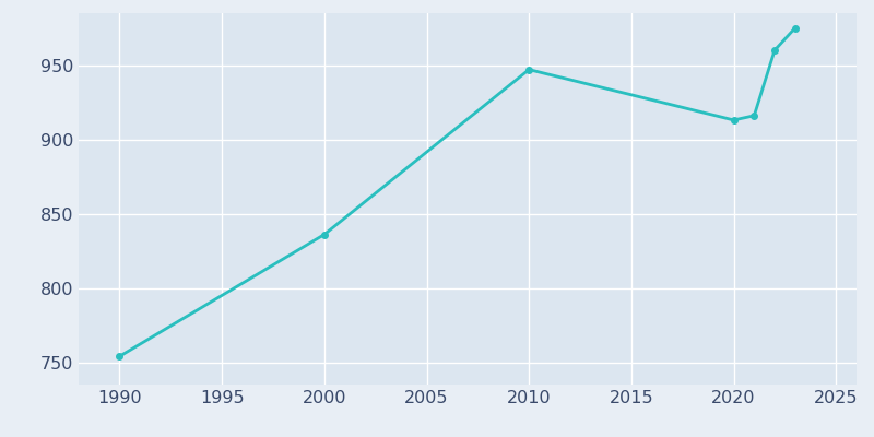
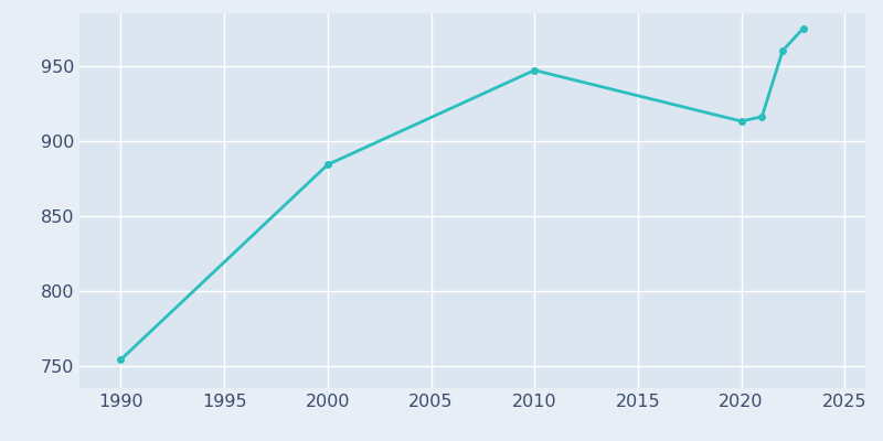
2000: 836 -> 884
